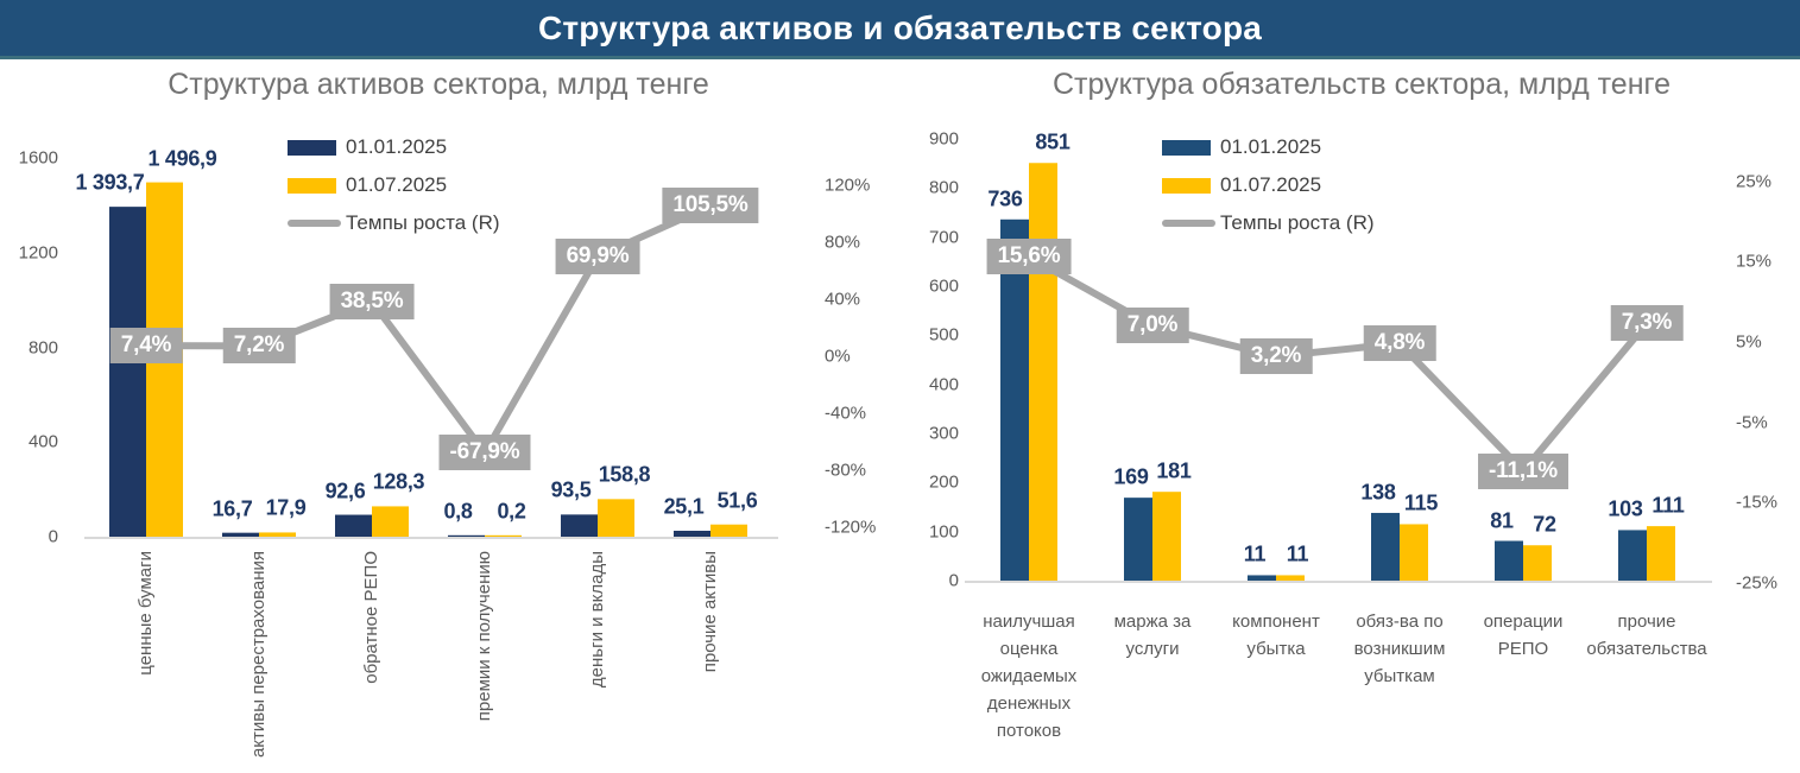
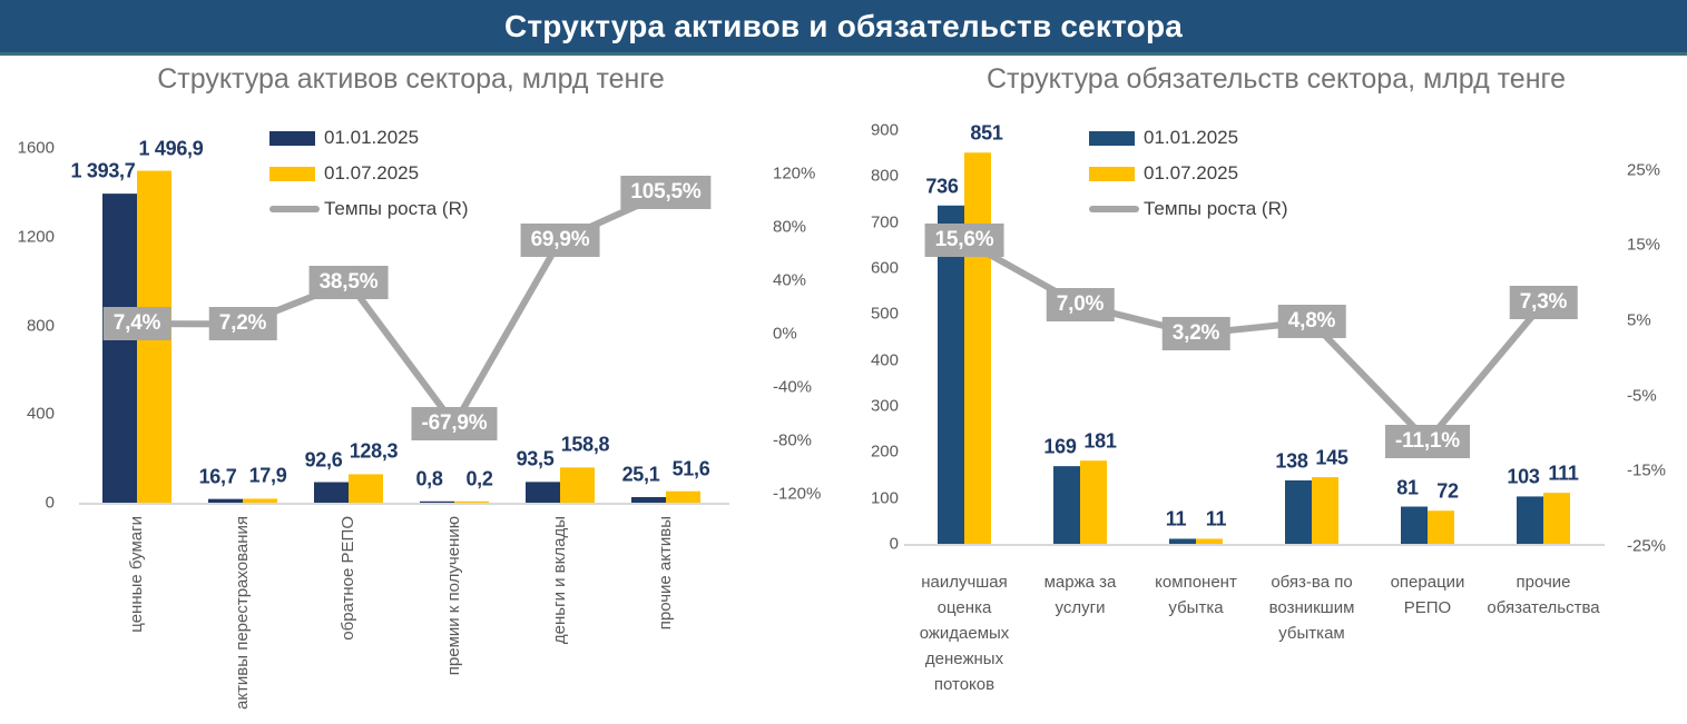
Структура обязательств сектора, млрд тенге/01.07.2025/обяз-ва по возникшим убыткам: 115 -> 145
